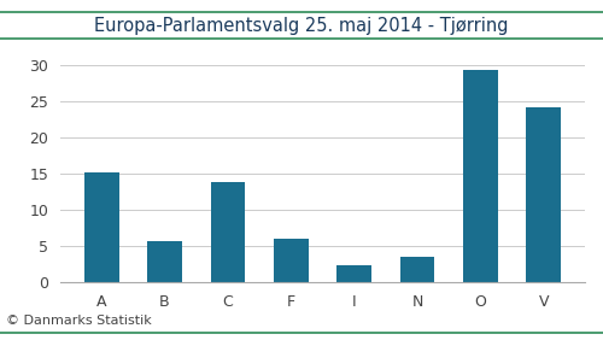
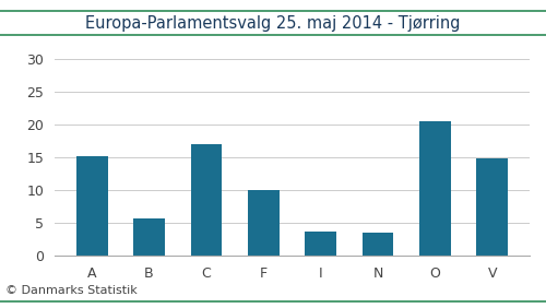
C: 13.8 -> 17.0
F: 6.1 -> 10.0
I: 2.4 -> 3.6
O: 29.3 -> 20.6
V: 24.2 -> 14.8
